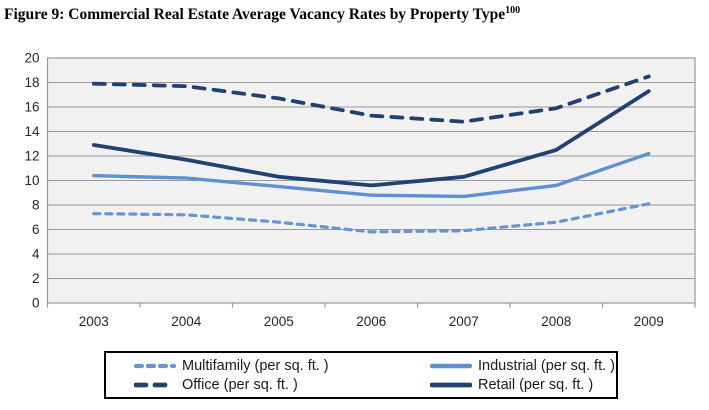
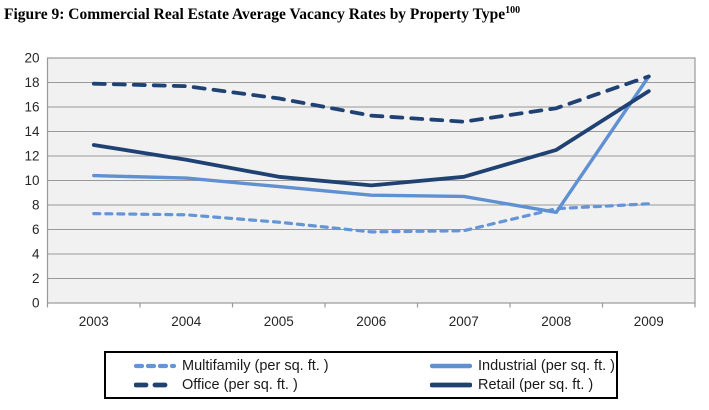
Multifamily (per sq. ft. )/2008: 6.6 -> 7.7
Industrial (per sq. ft. )/2008: 9.6 -> 7.4
Industrial (per sq. ft. )/2009: 12.2 -> 18.5
